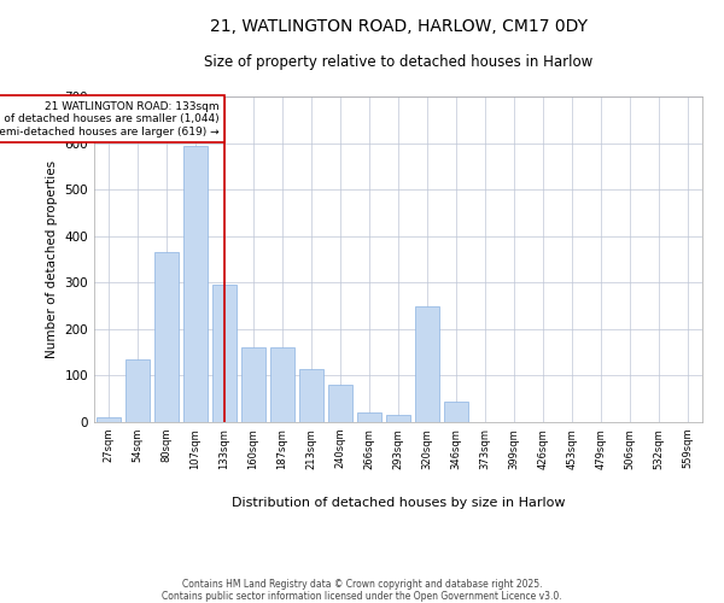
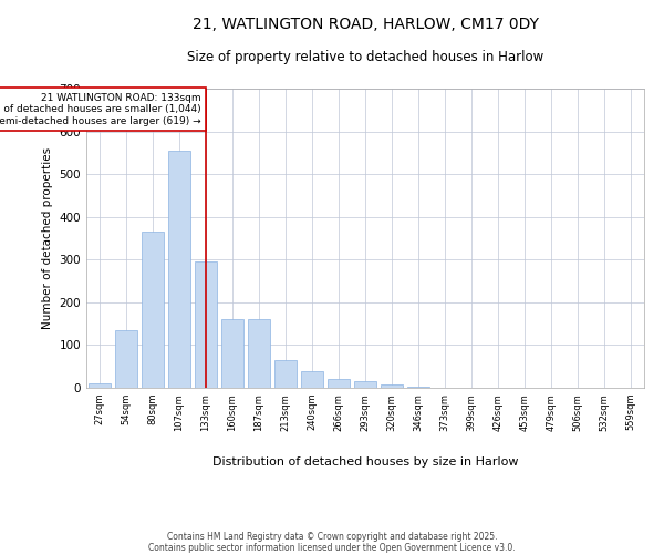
107sqm: 595 -> 555
213sqm: 115 -> 65
240sqm: 80 -> 40
320sqm: 250 -> 7
346sqm: 45 -> 2
